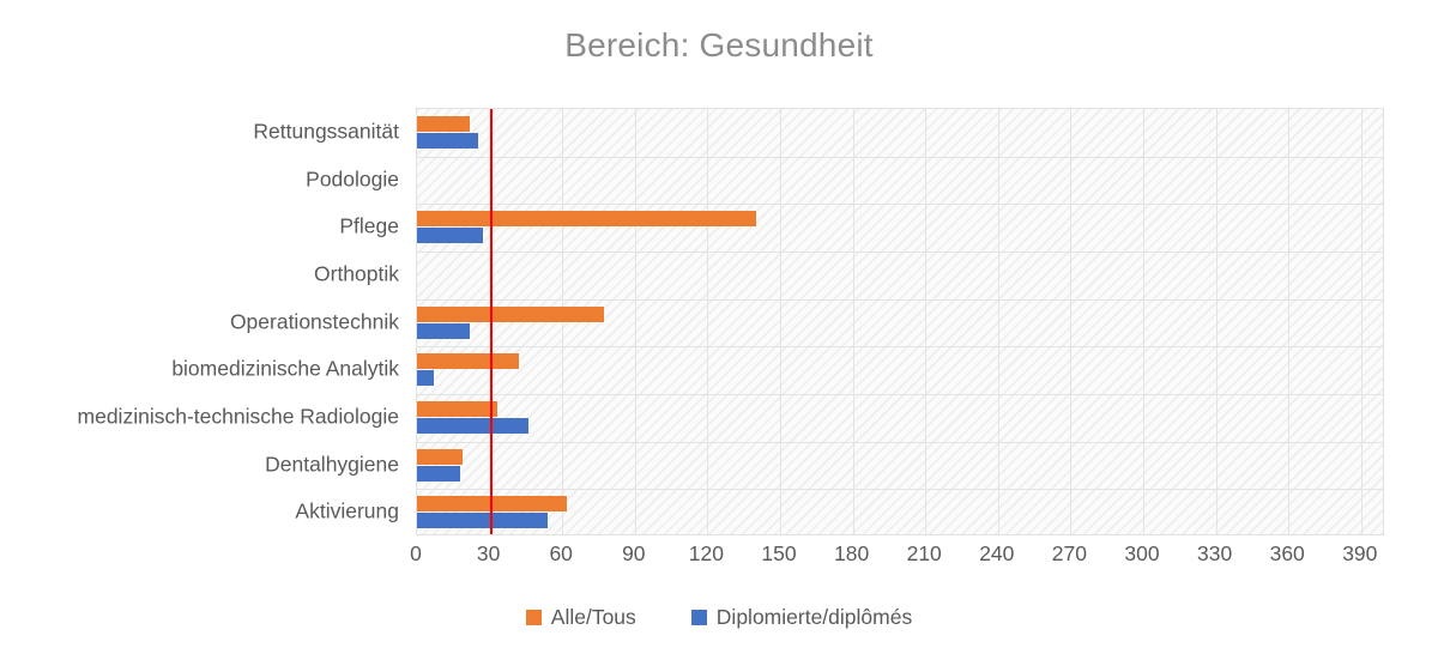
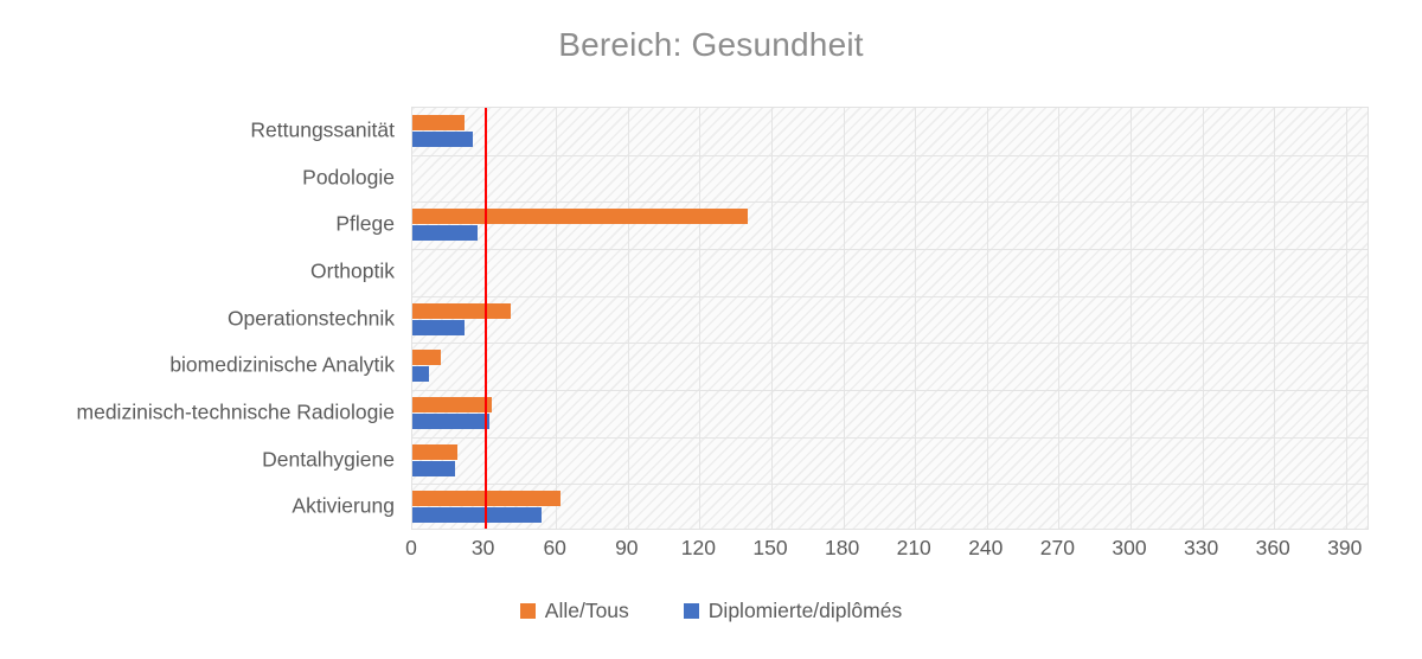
Alle/Tous/Operationstechnik: 77 -> 41
Alle/Tous/biomedizinische Analytik: 42 -> 12
Diplomierte/diplômés/medizinisch-technische Radiologie: 46 -> 32
